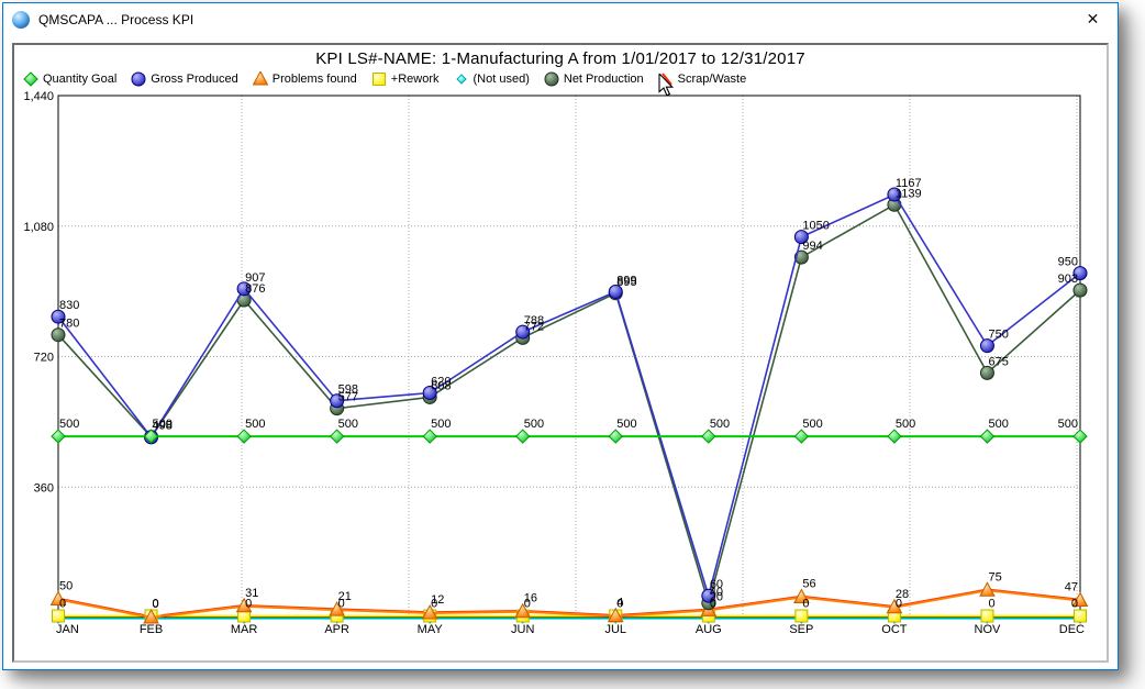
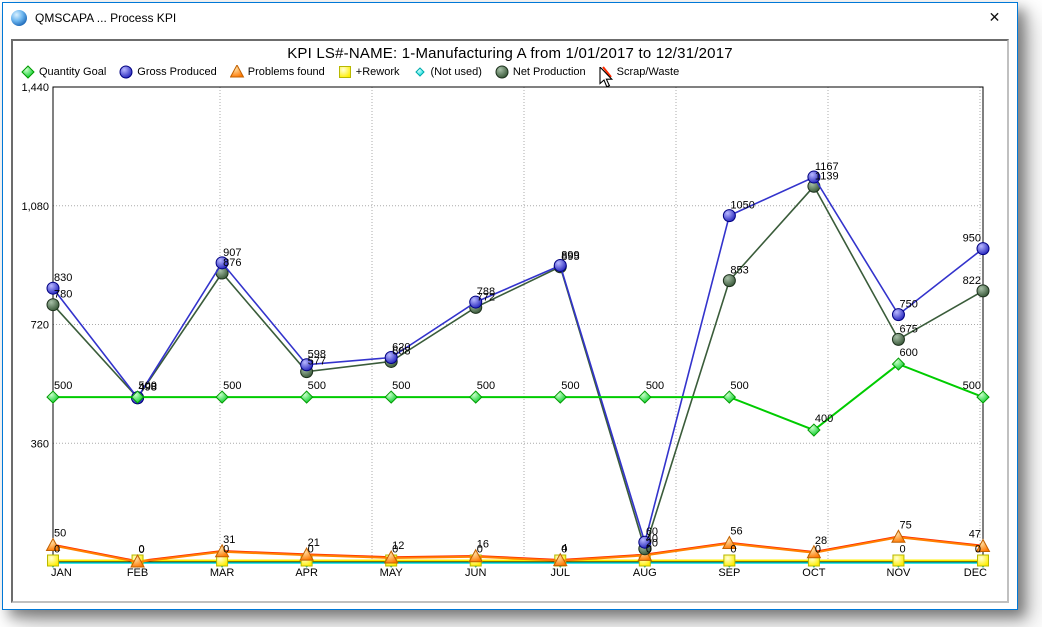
Net Production/SEP: 994 -> 853
Quantity Goal/OCT: 500 -> 400
Quantity Goal/NOV: 500 -> 600
Net Production/DEC: 903 -> 822
